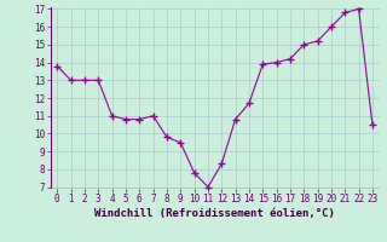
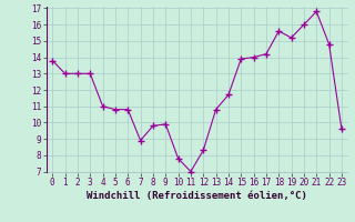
7: 11.0 -> 8.9
9: 9.5 -> 9.9
18: 15.0 -> 15.6
22: 17.0 -> 14.8
23: 10.5 -> 9.6
